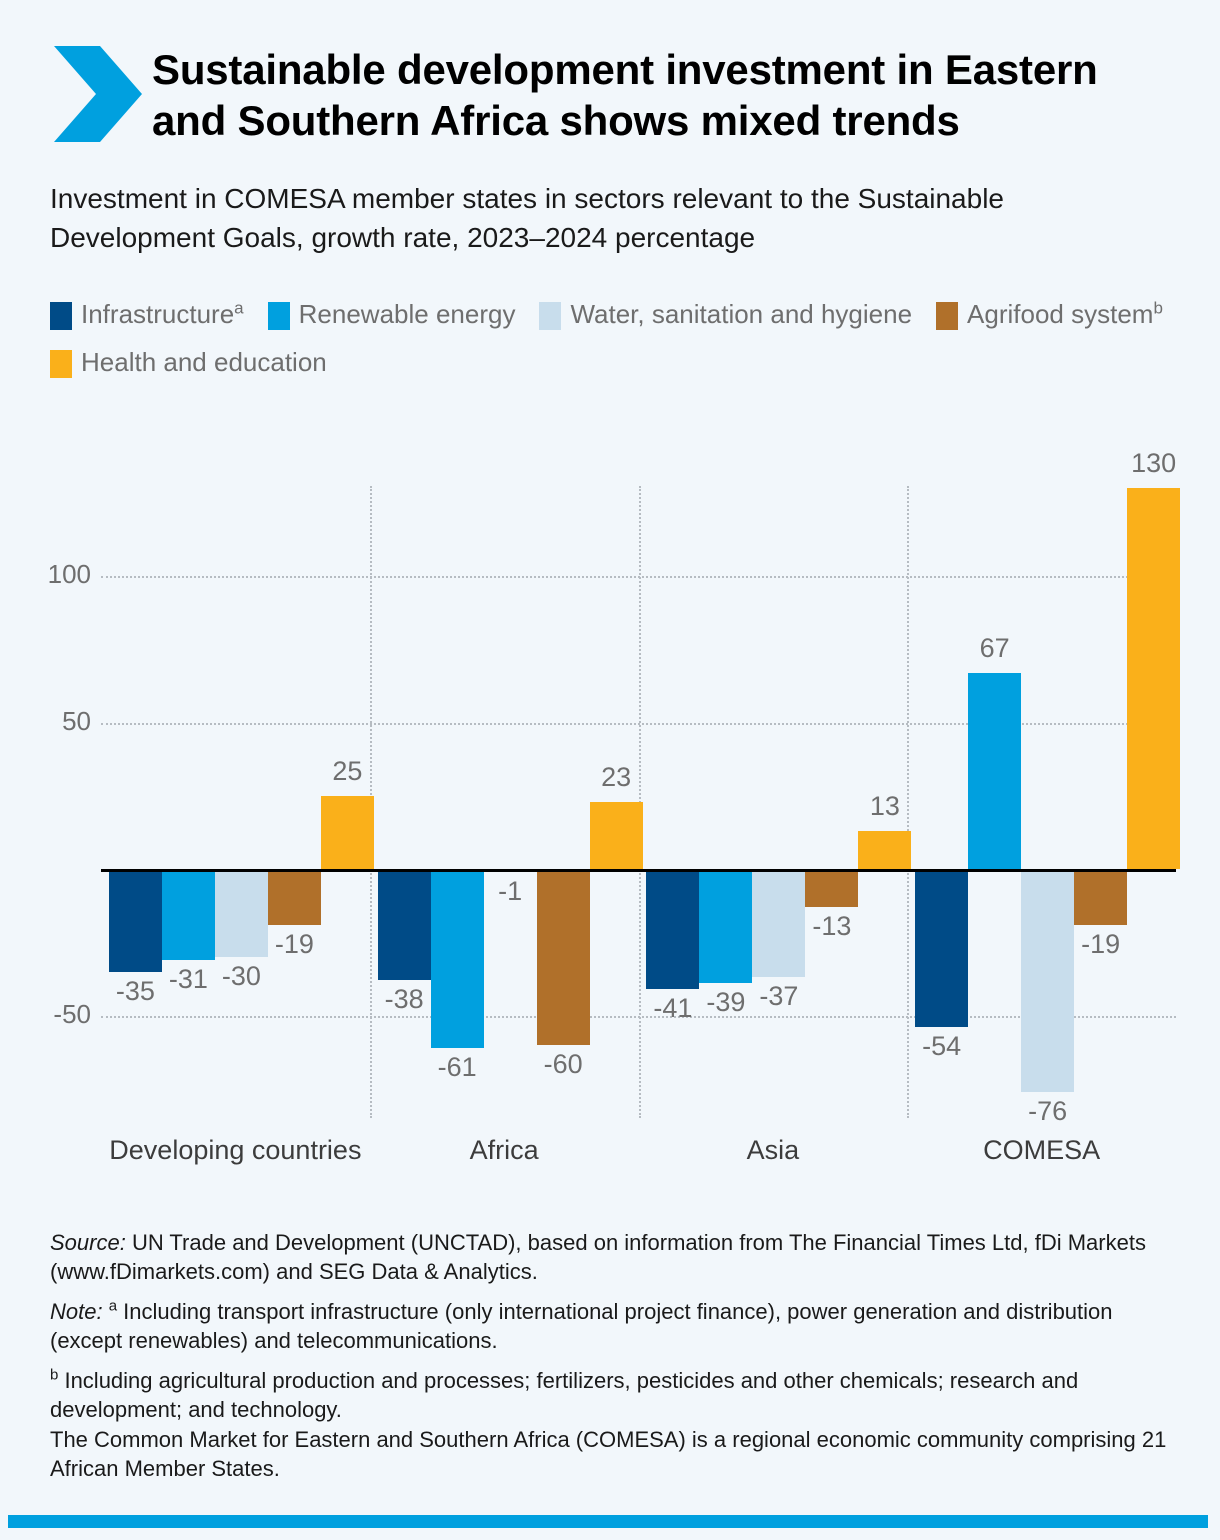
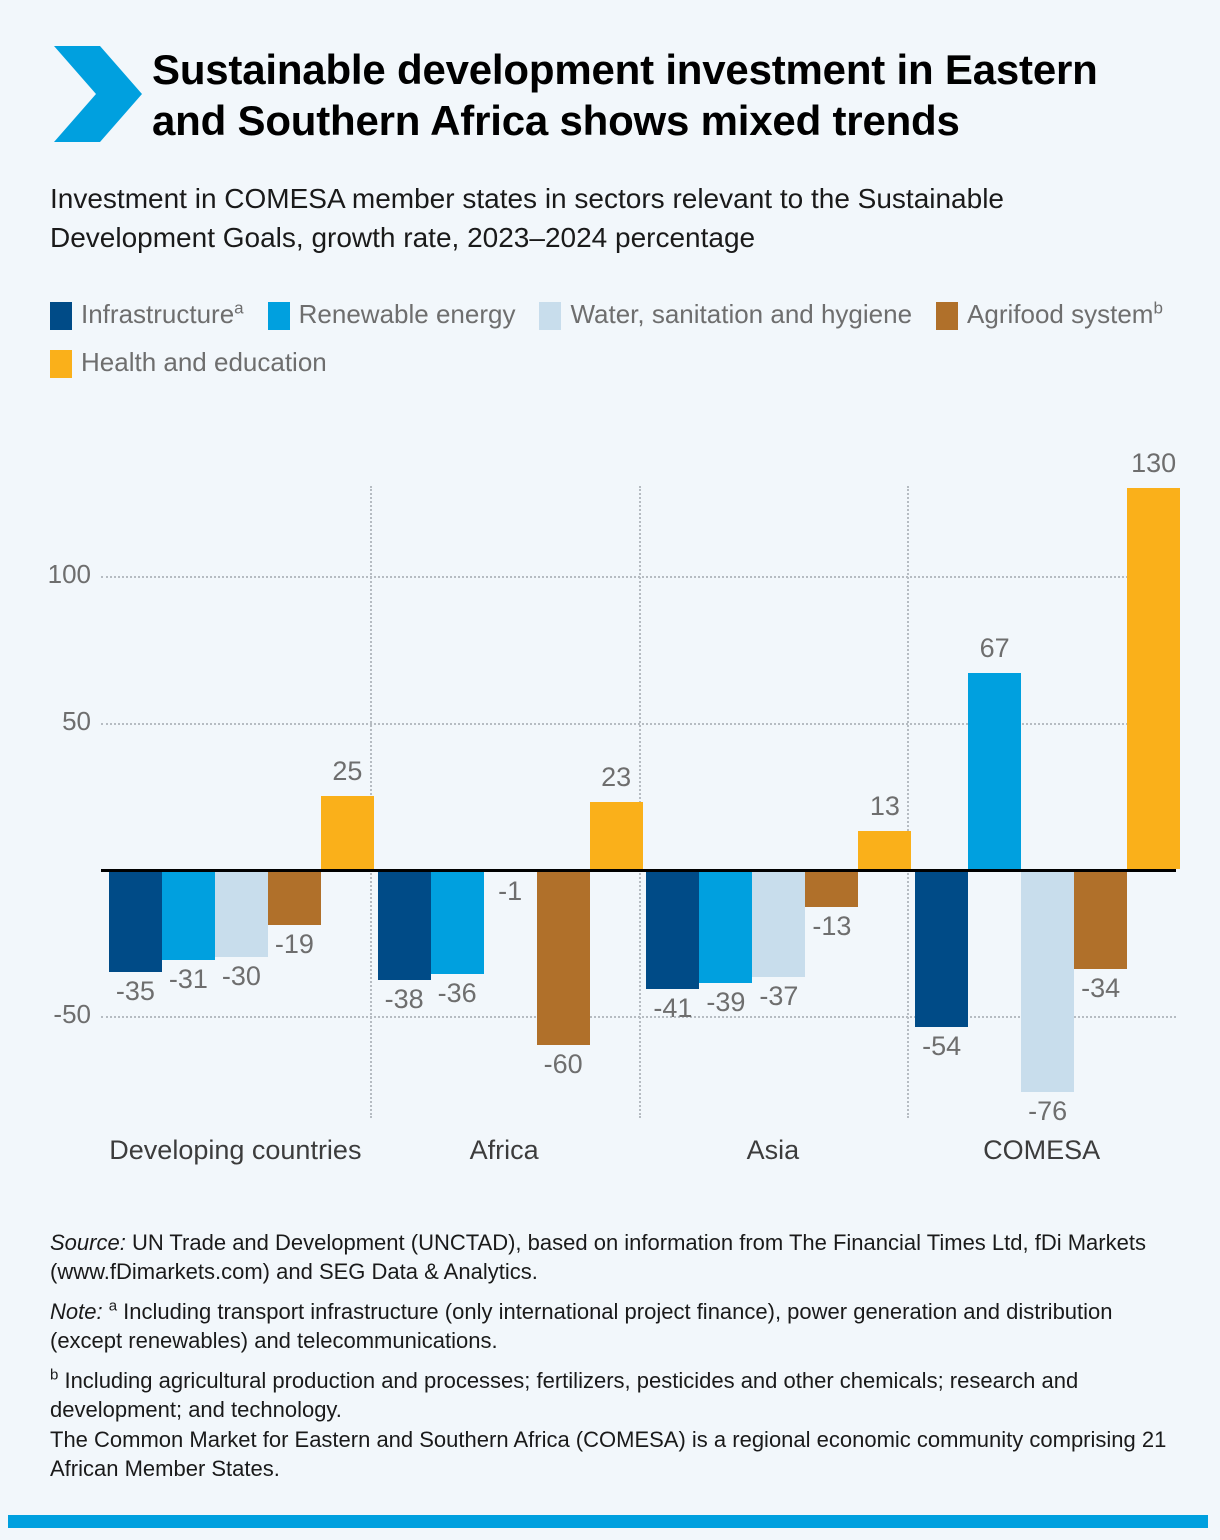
Renewable energy/Africa: -61 -> -36
Agrifood system/COMESA: -19 -> -34
